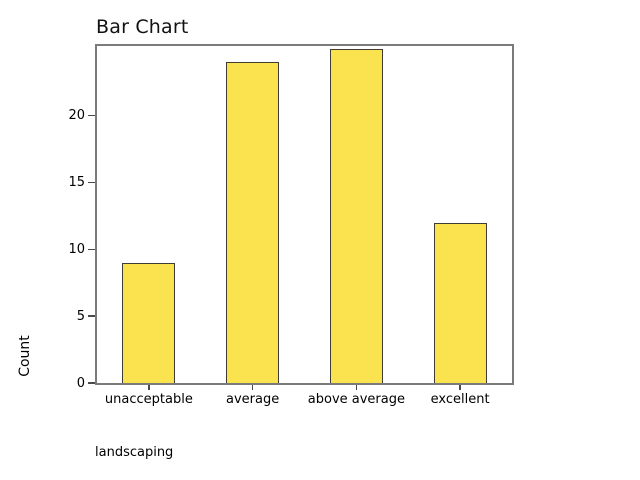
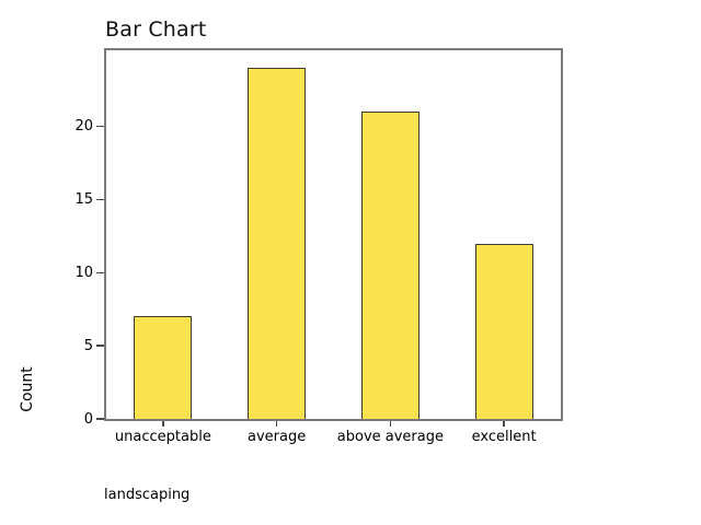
unacceptable: 9 -> 7
above average: 25 -> 21
